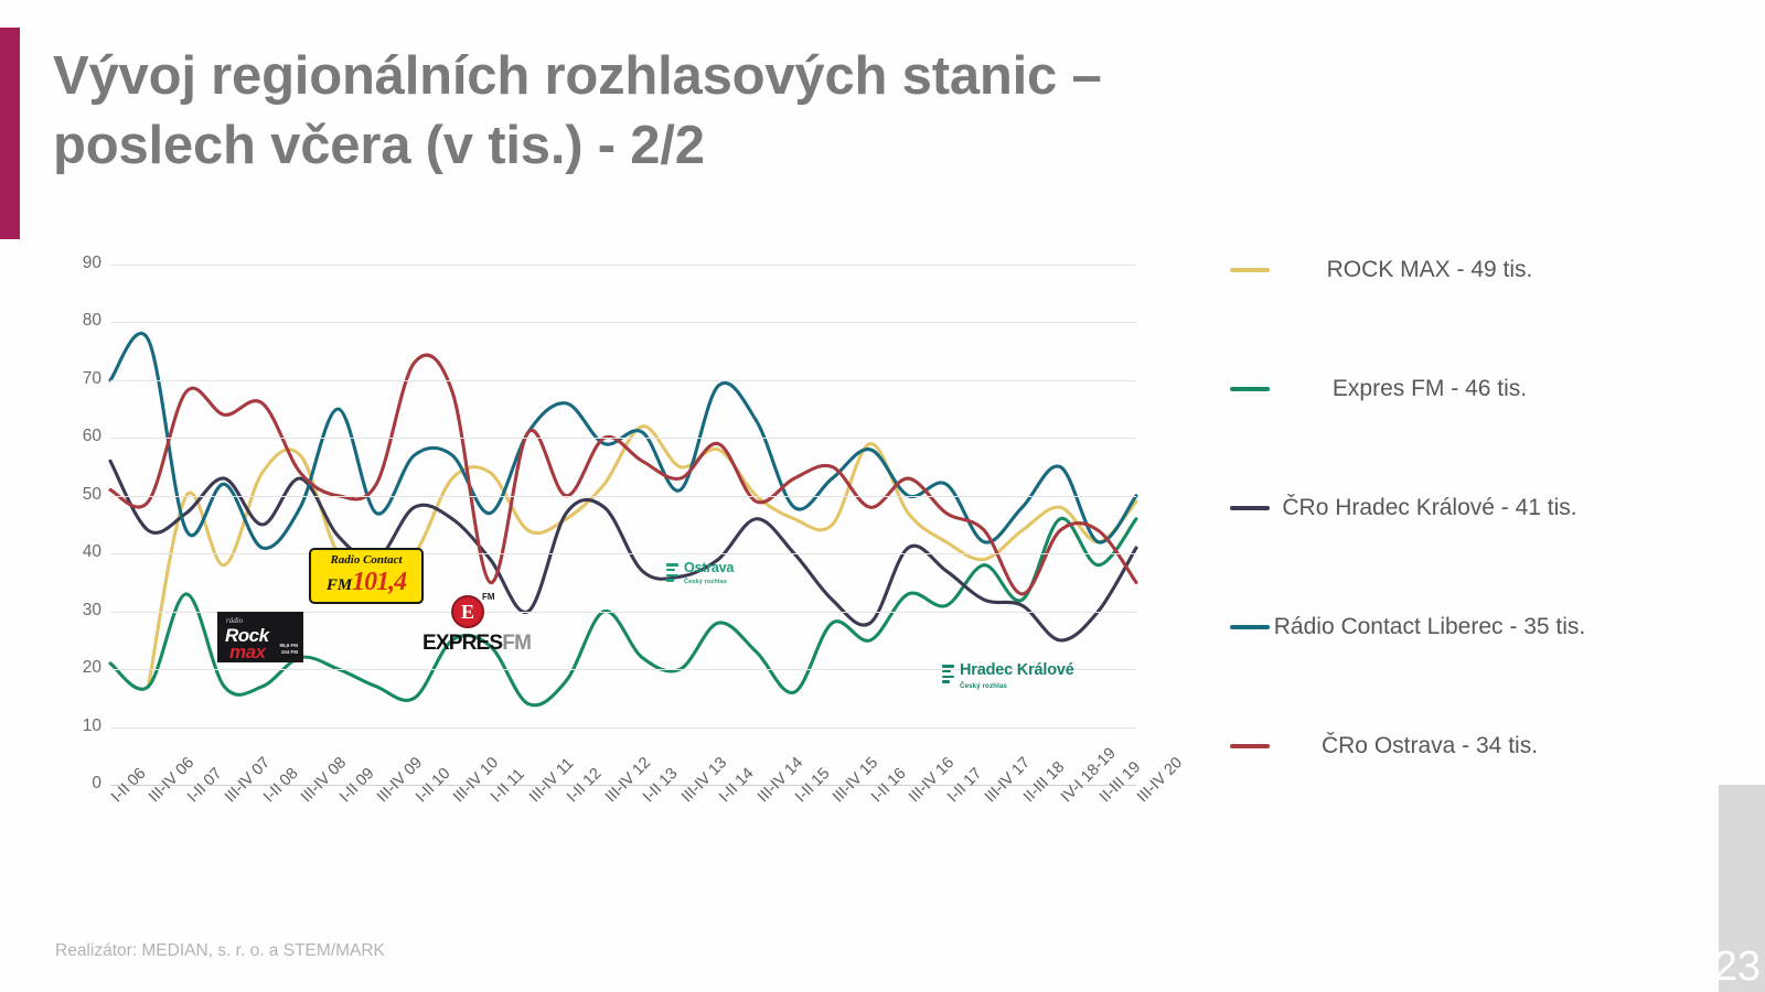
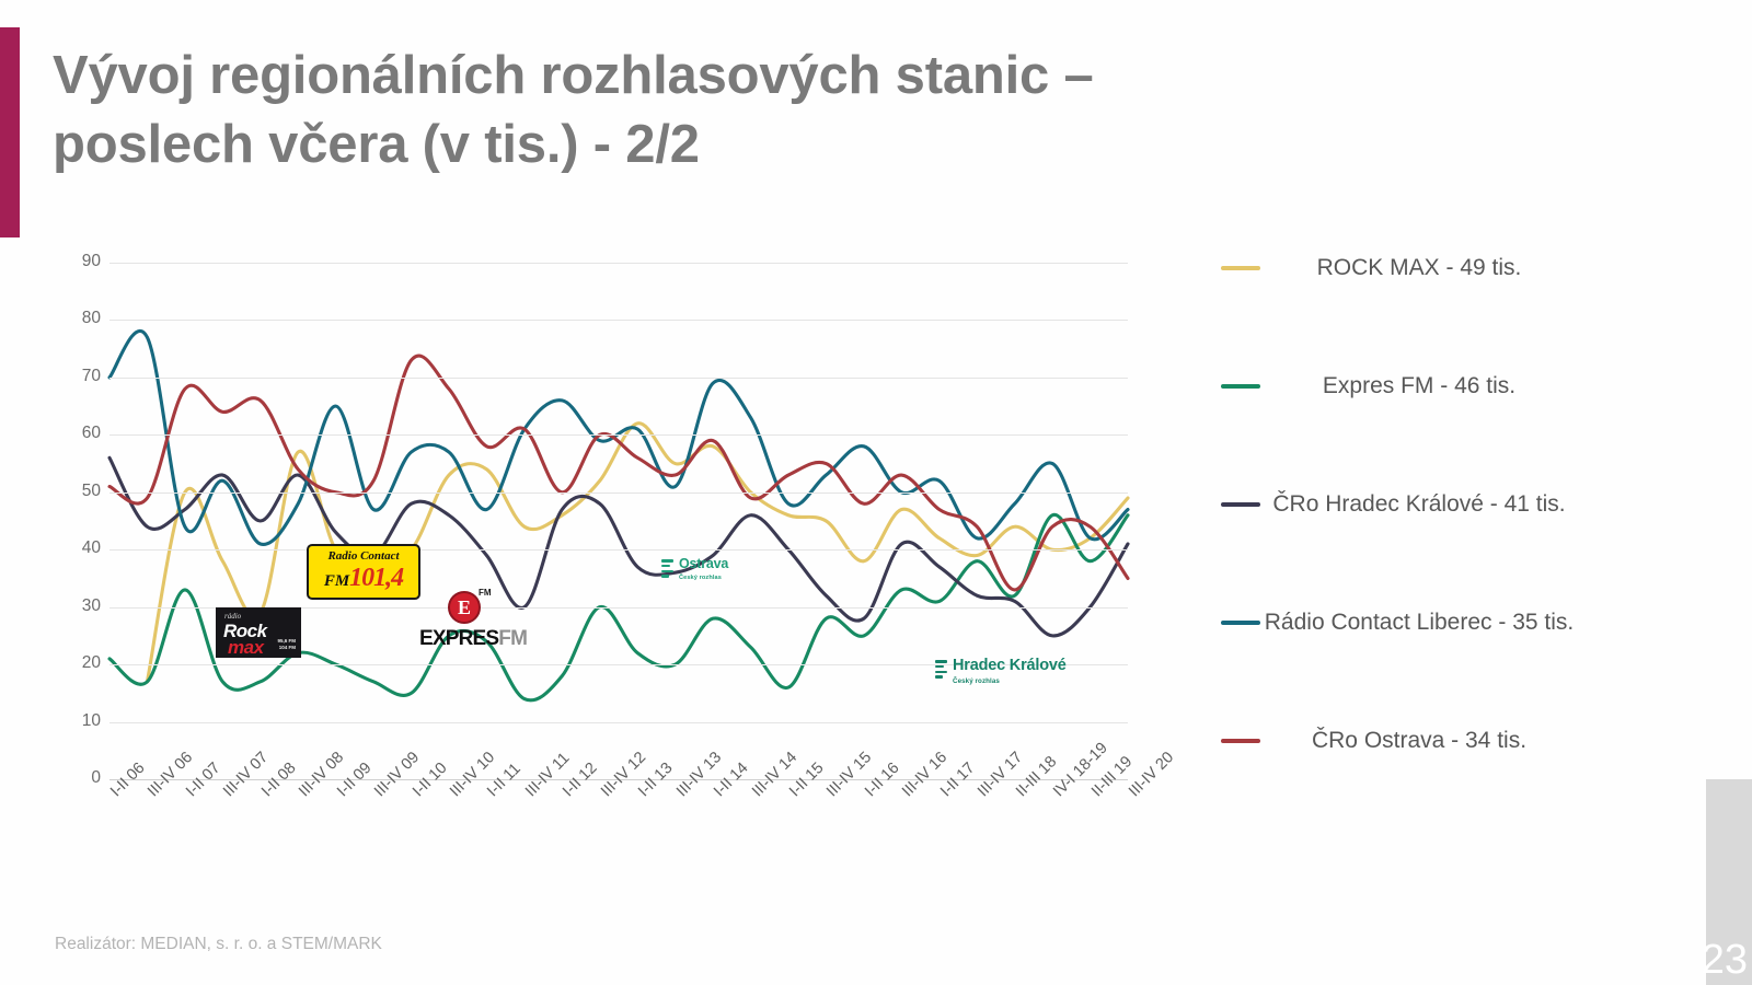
ROCK MAX - 49 tis./I-II 08: 54 -> 29
ČRo Ostrava - 34 tis./I-II 11: 35 -> 58
ROCK MAX - 49 tis./I-II 16: 59 -> 38
ROCK MAX - 49 tis./IV-I 18-19: 48 -> 40
Rádio Contact Liberec - 35 tis./III-IV 20: 50 -> 47
